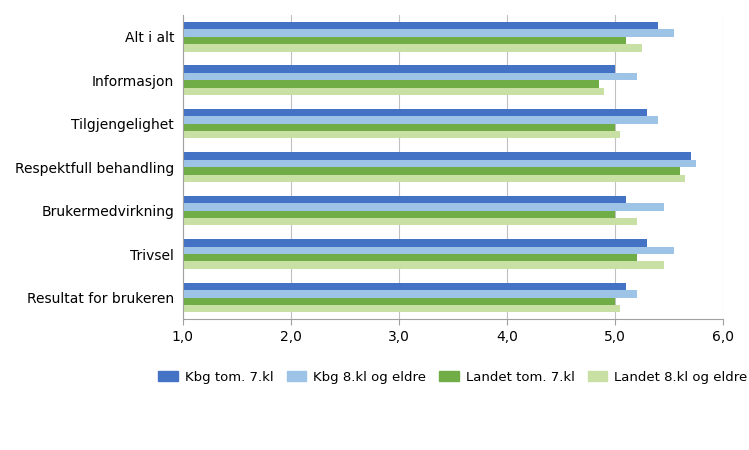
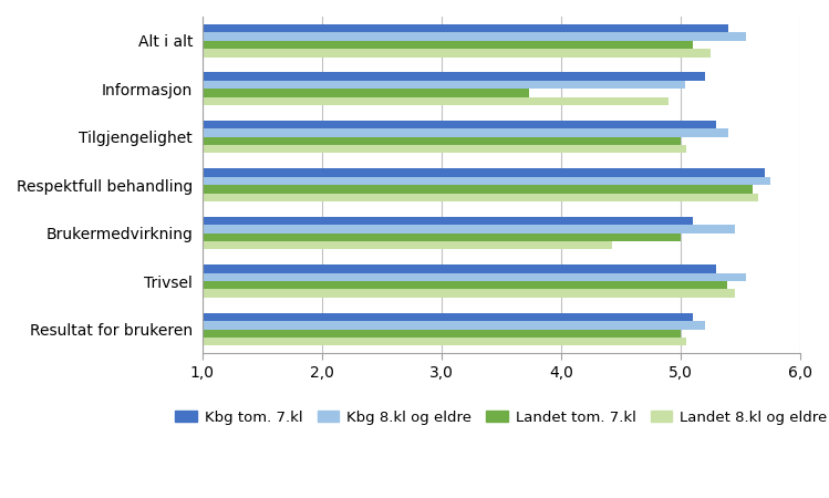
Kbg tom. 7.kl/Informasjon: 5,0 -> 5,2
Kbg 8.kl og eldre/Informasjon: 5,20 -> 5,04
Landet tom. 7.kl/Informasjon: 4,85 -> 3,73
Landet 8.kl og eldre/Brukermedvirkning: 5,20 -> 4,43
Landet tom. 7.kl/Trivsel: 5,20 -> 5,39
